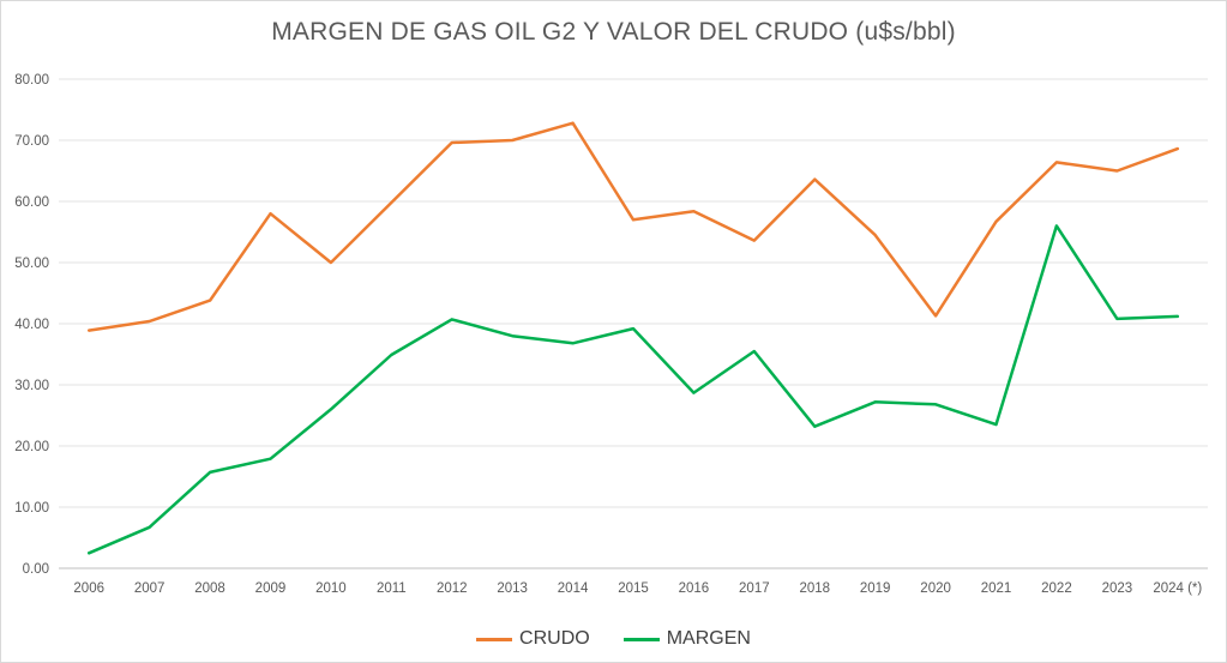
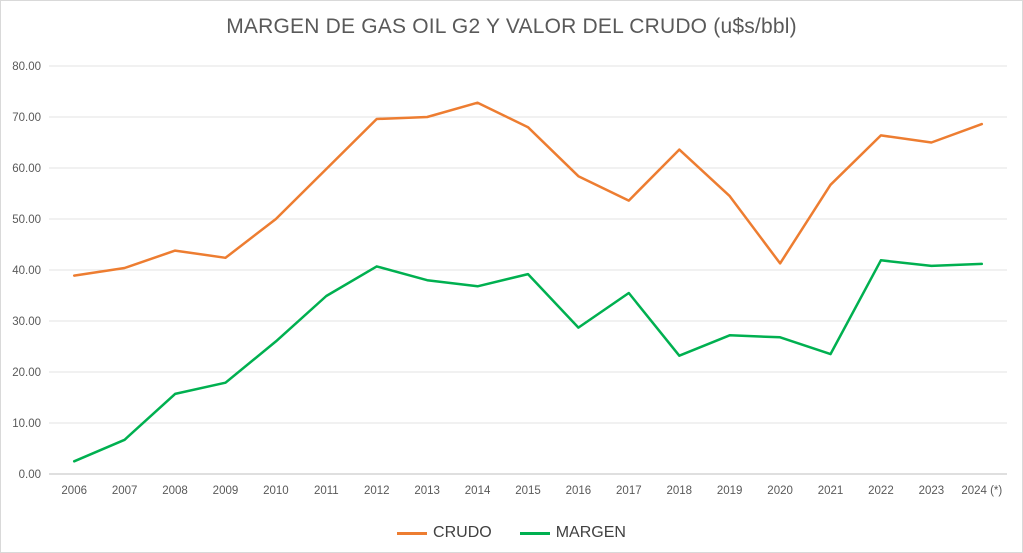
CRUDO/2009: 58 -> 42
CRUDO/2015: 57 -> 68
MARGEN/2022: 56 -> 42
